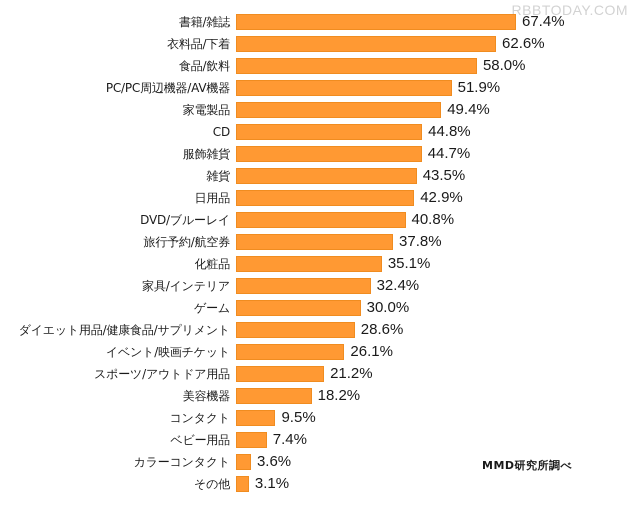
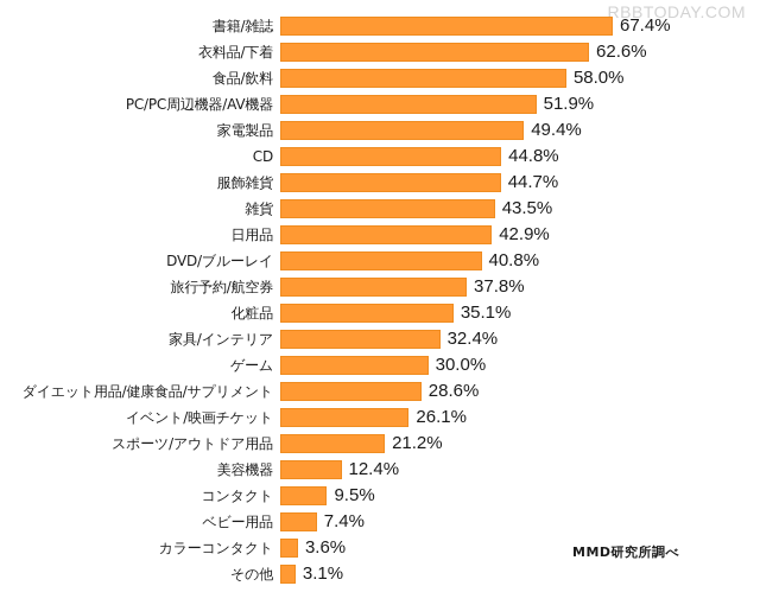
美容機器: 18.2% -> 12.4%
